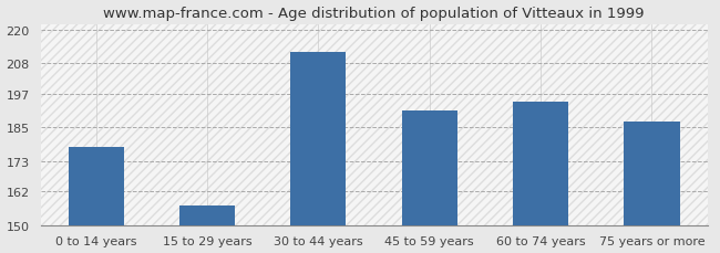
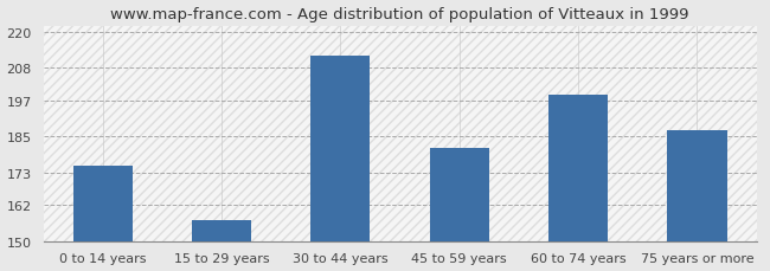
0 to 14 years: 178 -> 175
45 to 59 years: 191 -> 181
60 to 74 years: 194 -> 199
